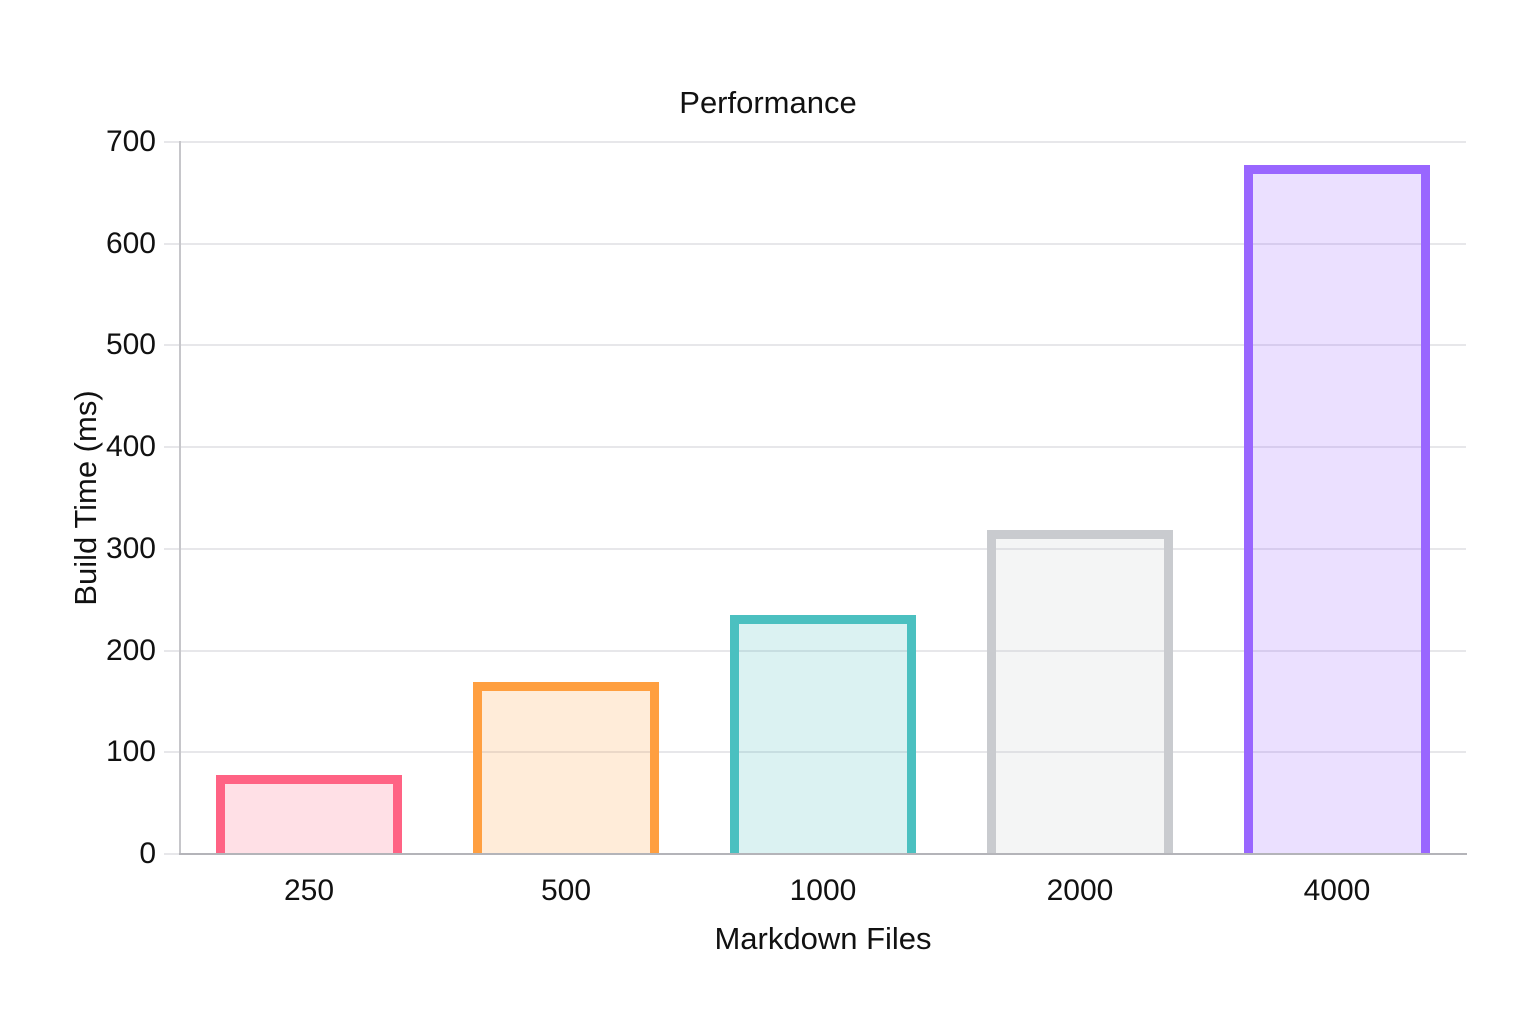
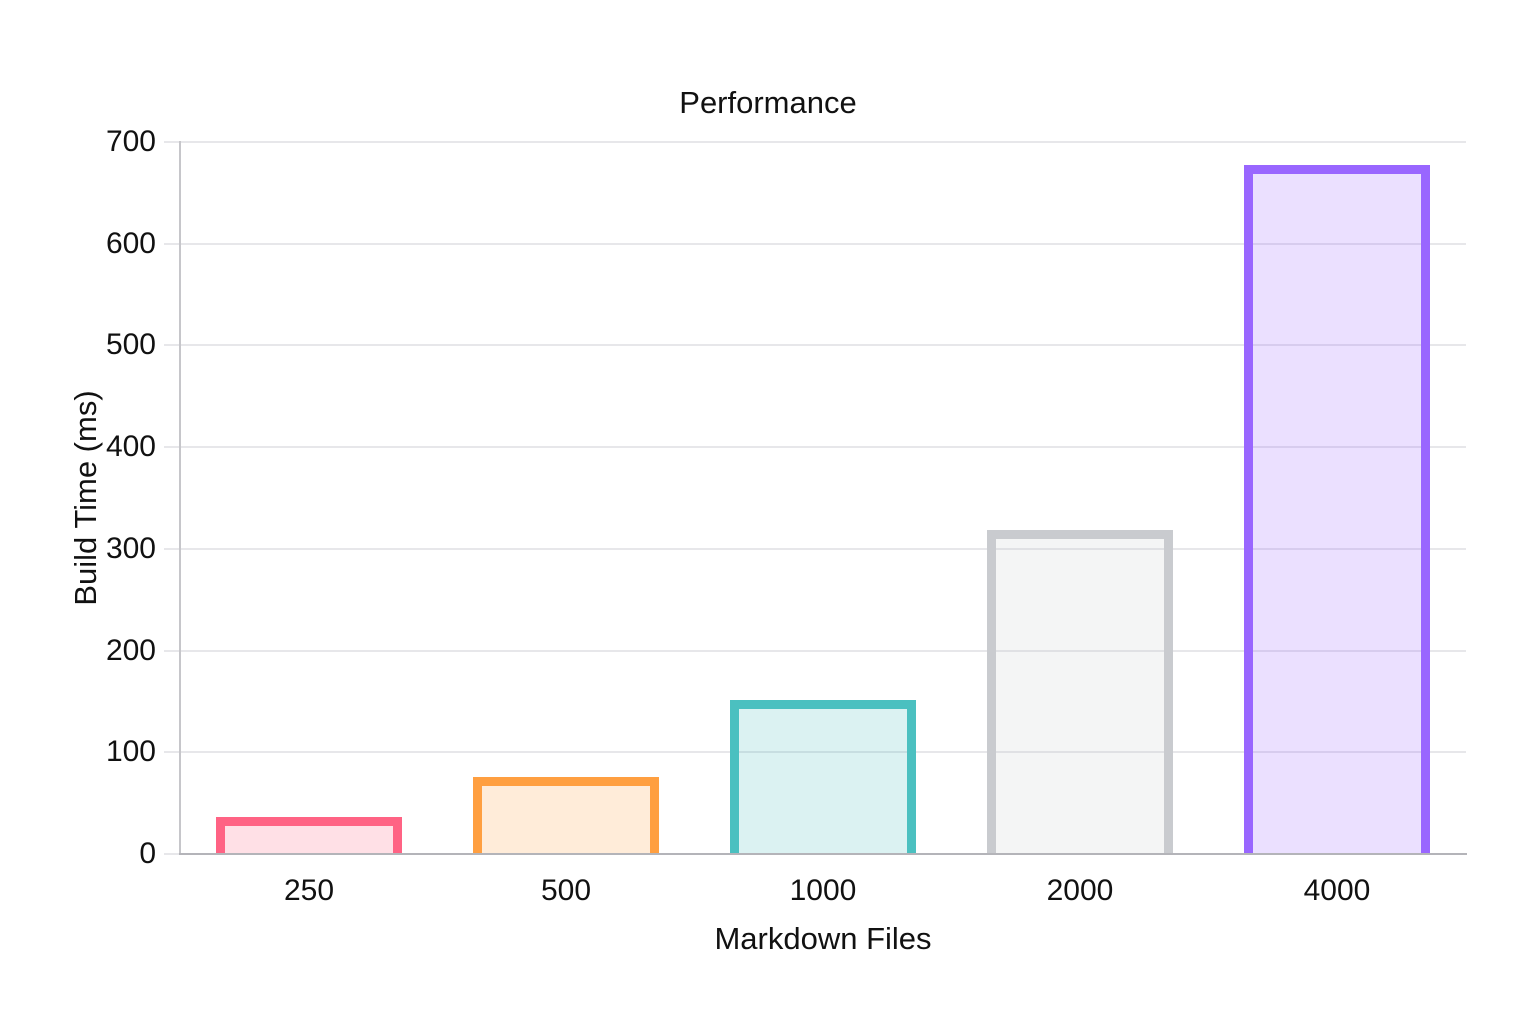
250: 77 -> 35
500: 168 -> 75
1000: 234 -> 150
